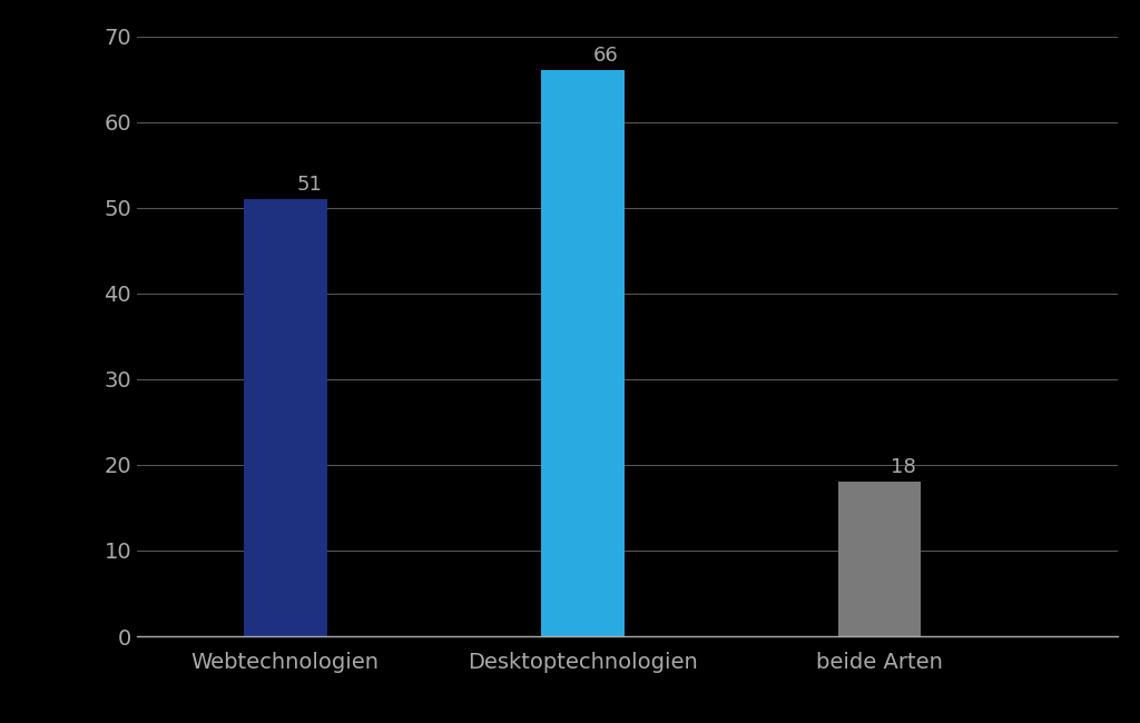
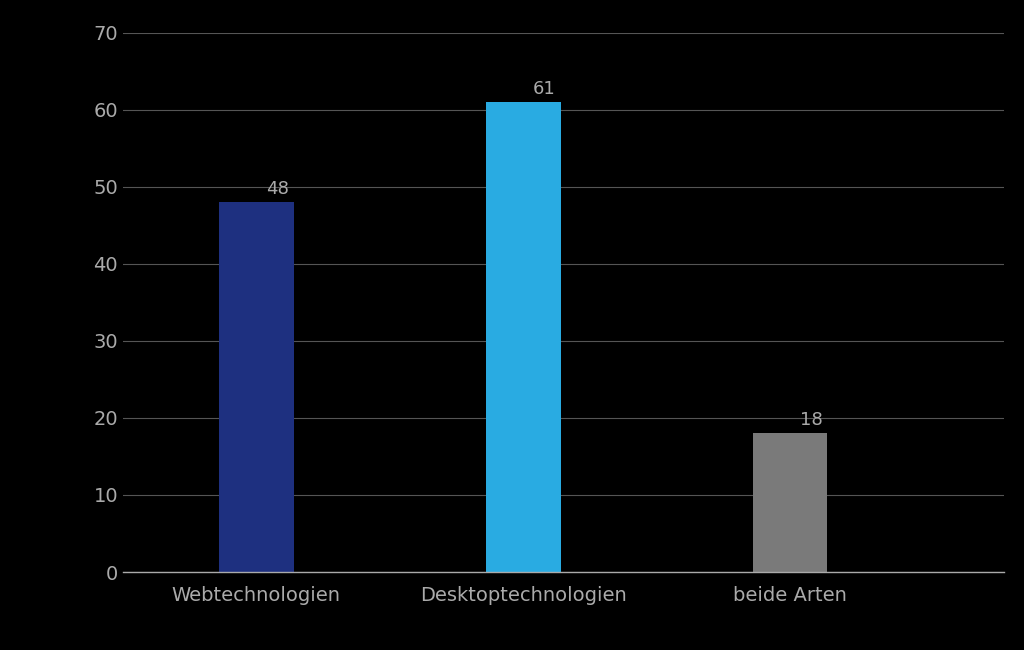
Webtechnologien: 51 -> 48
Desktoptechnologien: 66 -> 61
